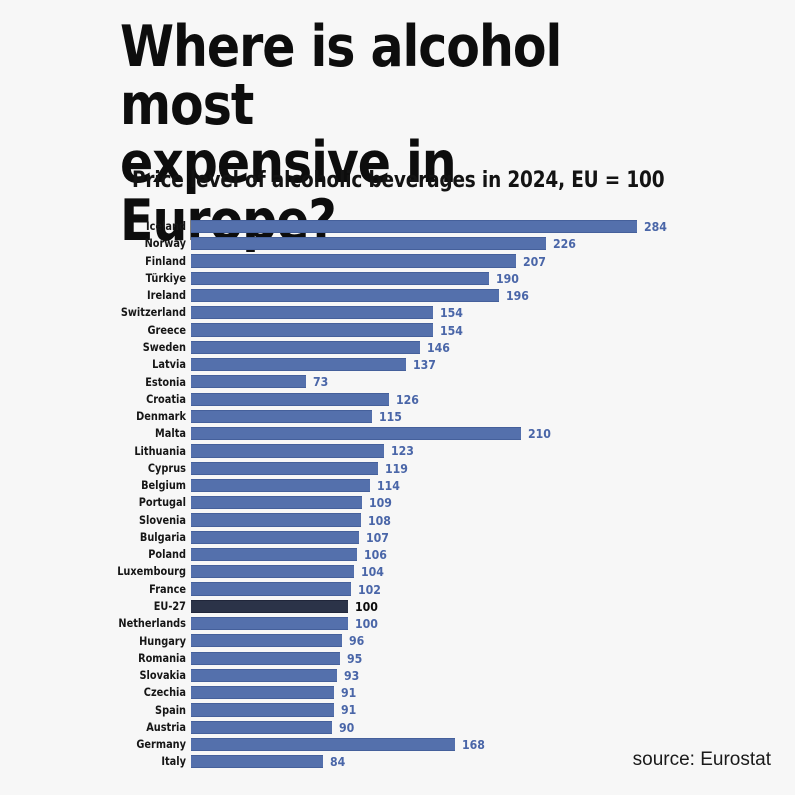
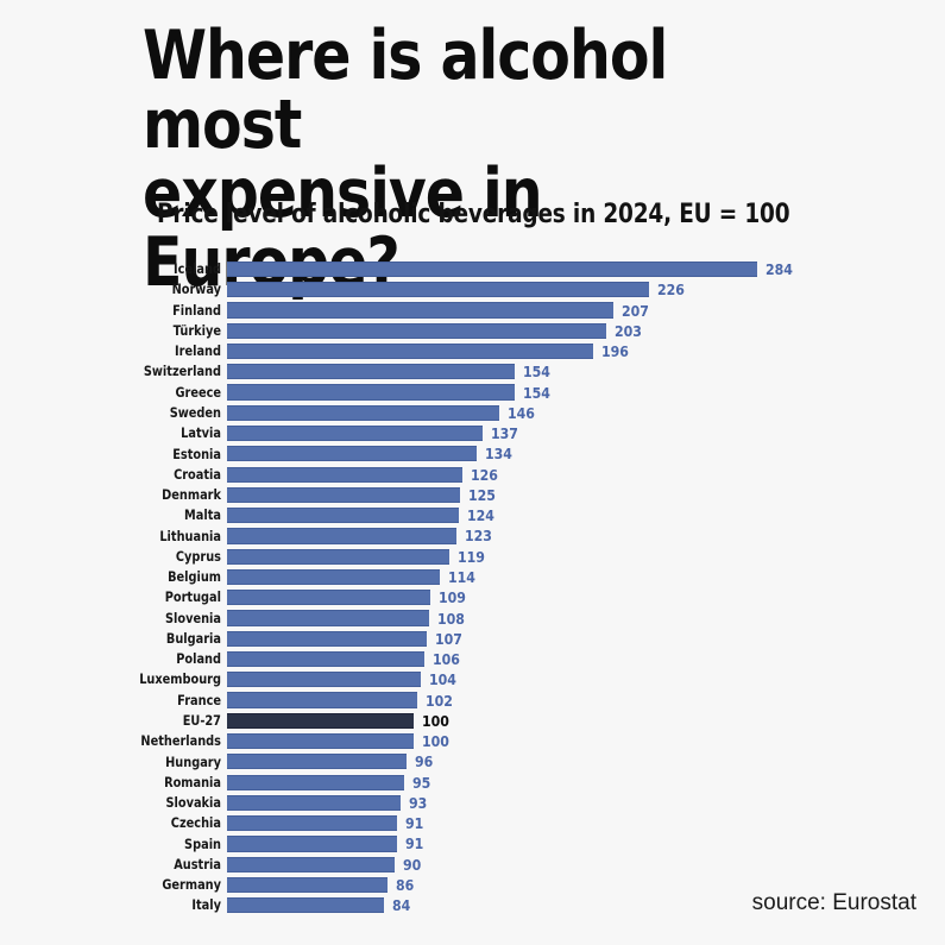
Türkiye: 190 -> 203
Estonia: 73 -> 134
Denmark: 115 -> 125
Malta: 210 -> 124
Germany: 168 -> 86
